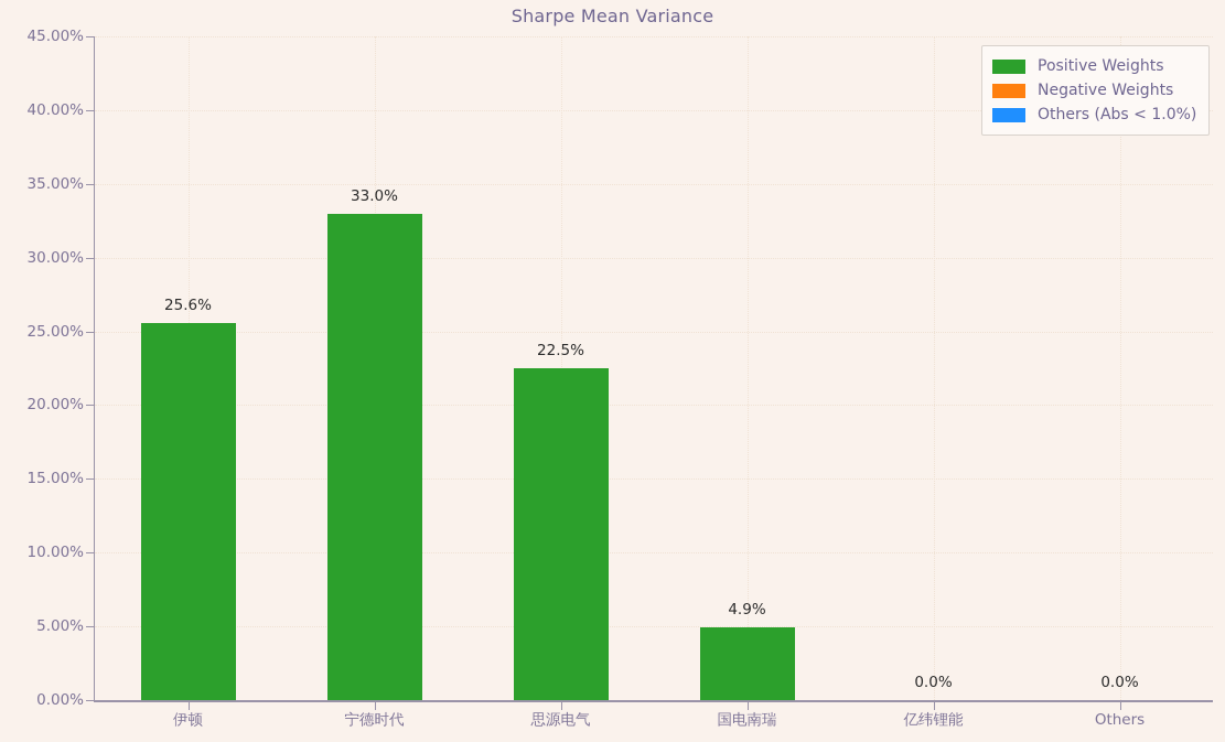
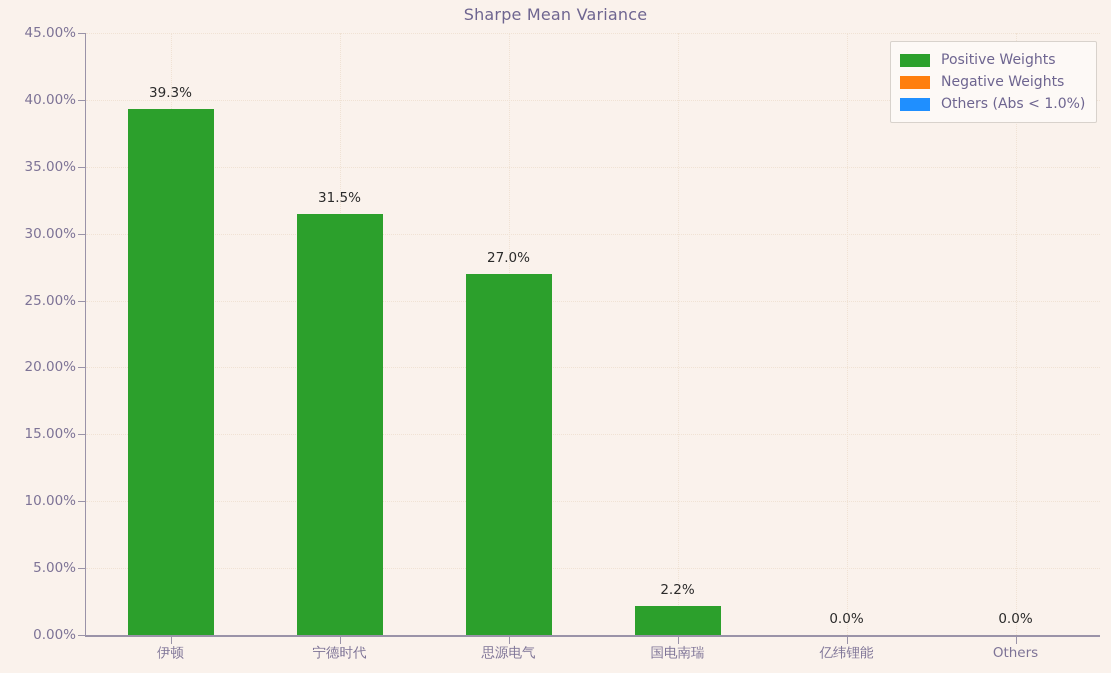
伊顿: 25.6% -> 39.3%
宁德时代: 33.0% -> 31.5%
思源电气: 22.5% -> 27.0%
国电南瑞: 4.9% -> 2.2%
